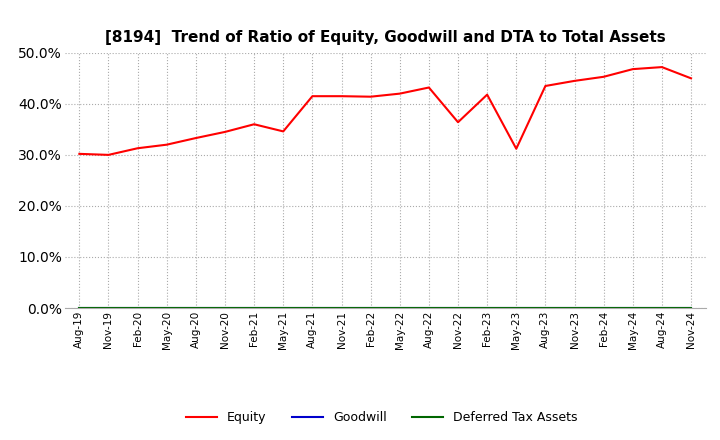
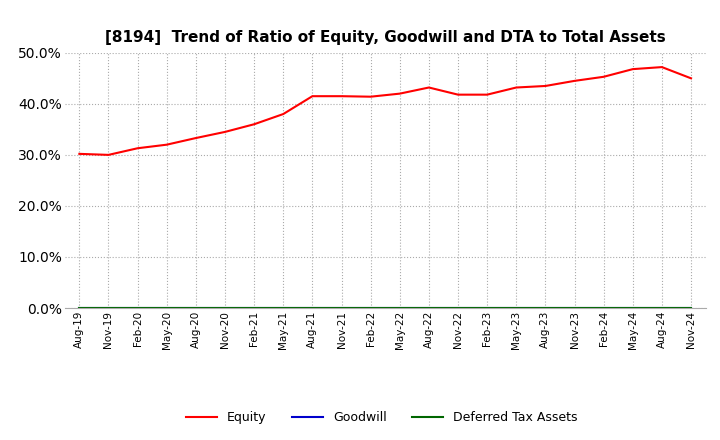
Equity/May-21: 34.6% -> 38.0%
Equity/Nov-22: 36.4% -> 41.8%
Equity/May-23: 31.2% -> 43.2%
